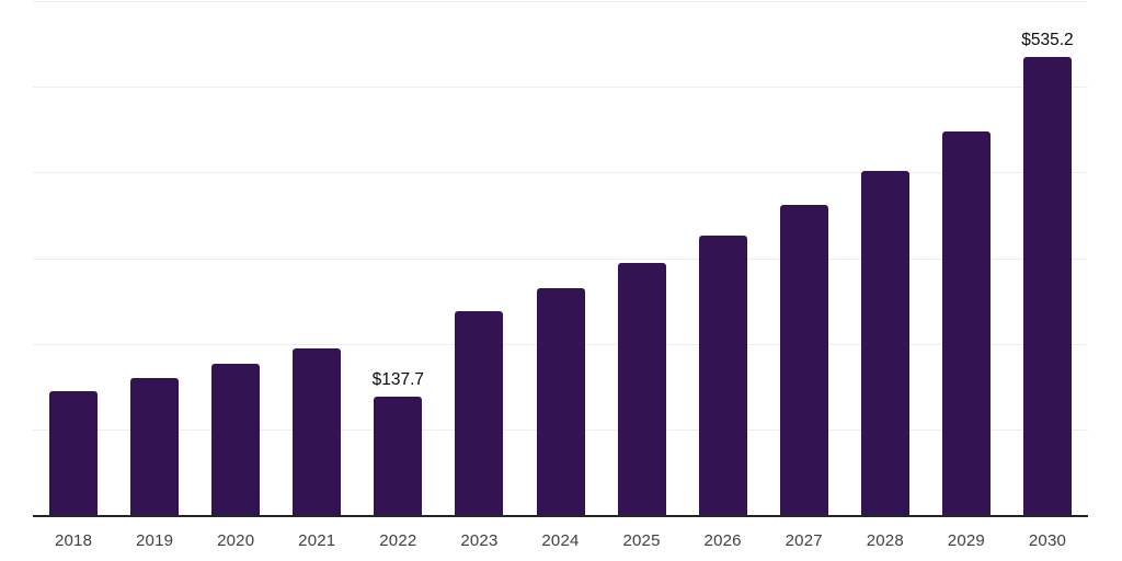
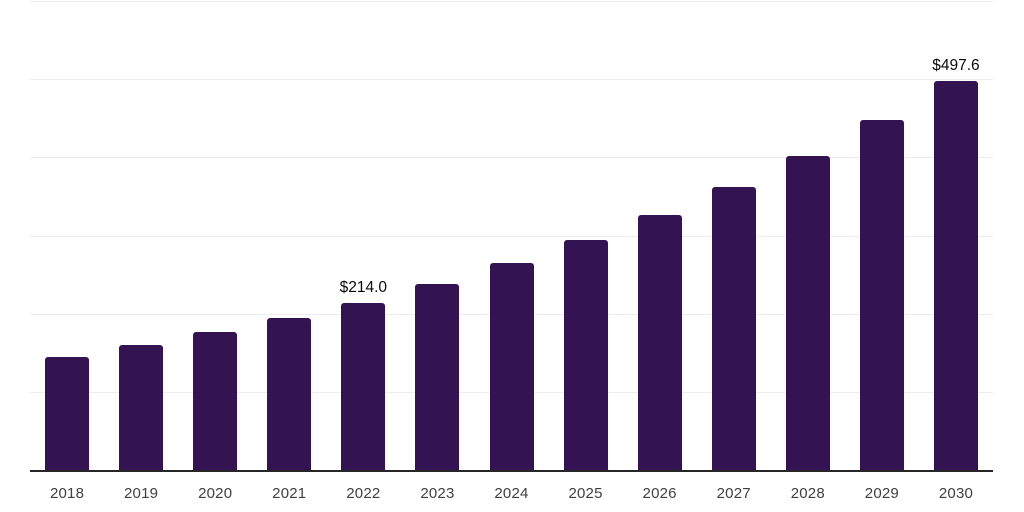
2022: $137.7 -> $214.0
2030: $535.2 -> $497.6
